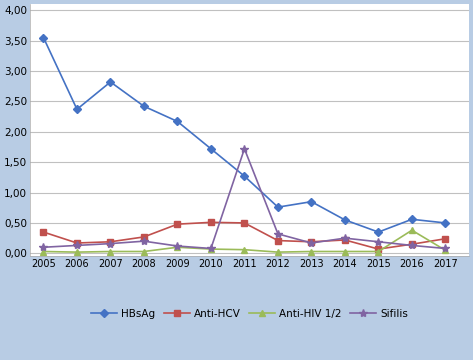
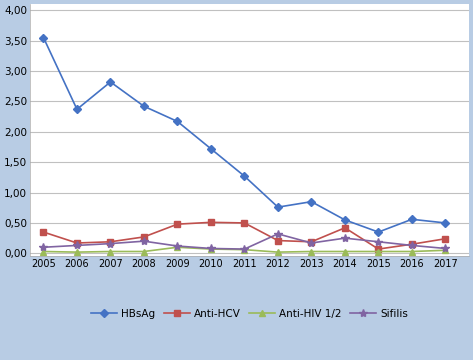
Sifilis/2011: 1,72 -> 0,07
Anti-HCV/2014: 0,22 -> 0,42
Anti-HIV 1/2/2016: 0,38 -> 0,03
